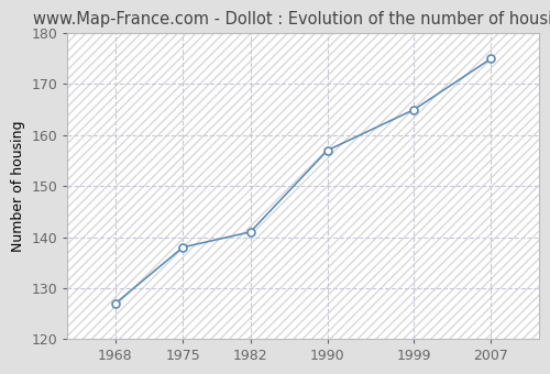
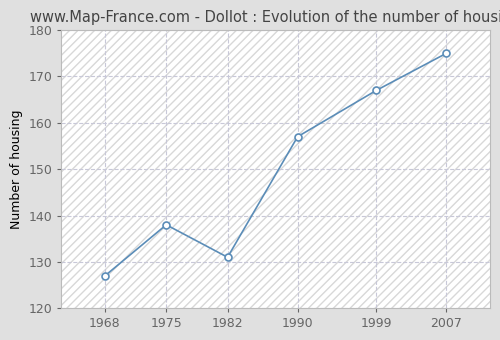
1982: 141 -> 131
1999: 165 -> 167
